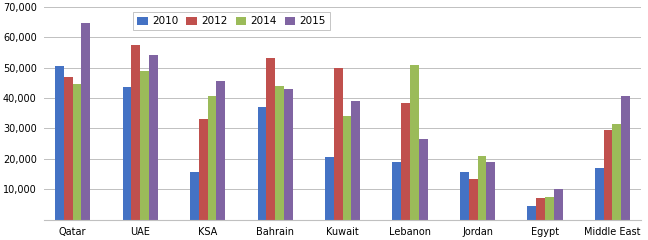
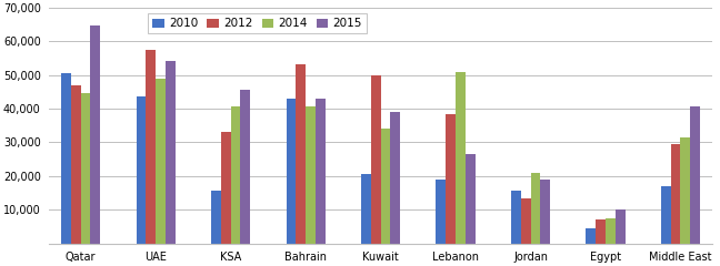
2010/Bahrain: 37,000 -> 43,000
2014/Bahrain: 44,000 -> 40,500
